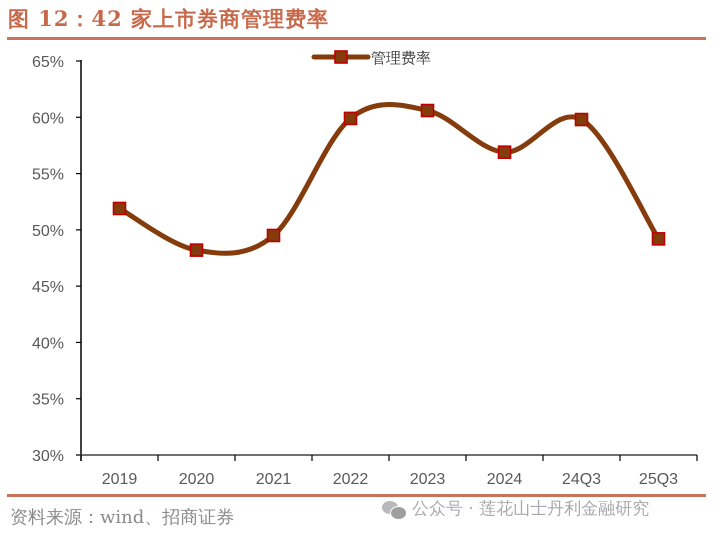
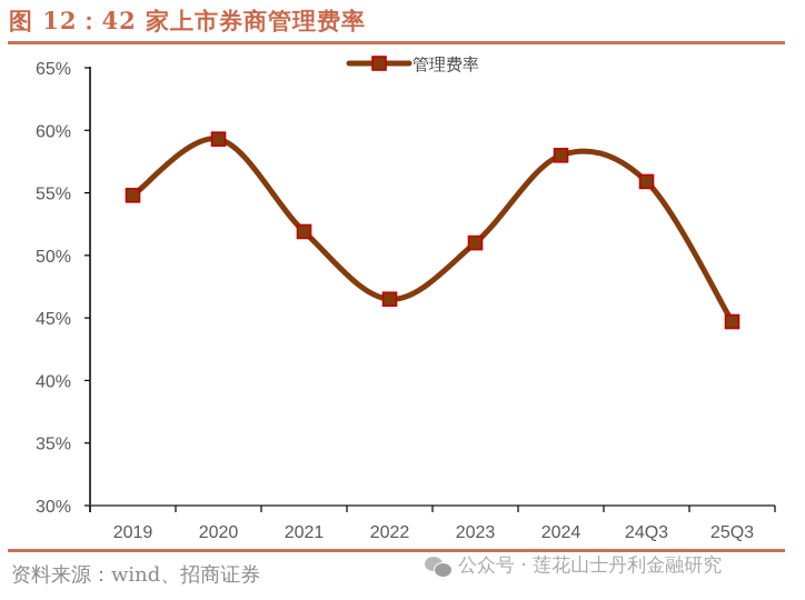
2019: 51.9% -> 54.8%
2020: 48.2% -> 59.3%
2021: 49.5% -> 51.9%
2022: 59.9% -> 46.5%
2023: 60.6% -> 51.0%
2024: 56.9% -> 58.0%
24Q3: 59.8% -> 55.9%
25Q3: 49.2% -> 44.7%
